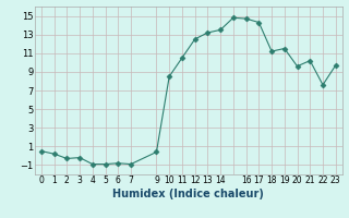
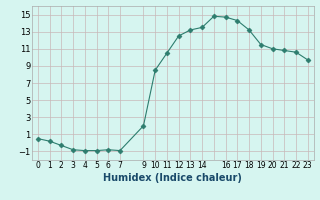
3: -0.2 -> -0.8
9: 0.4 -> 2.0
18: 11.2 -> 13.2
20: 9.6 -> 11.0
21: 10.2 -> 10.8
22: 7.6 -> 10.6
